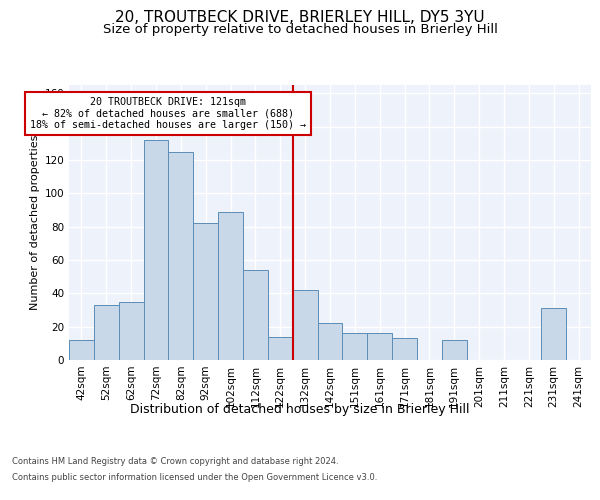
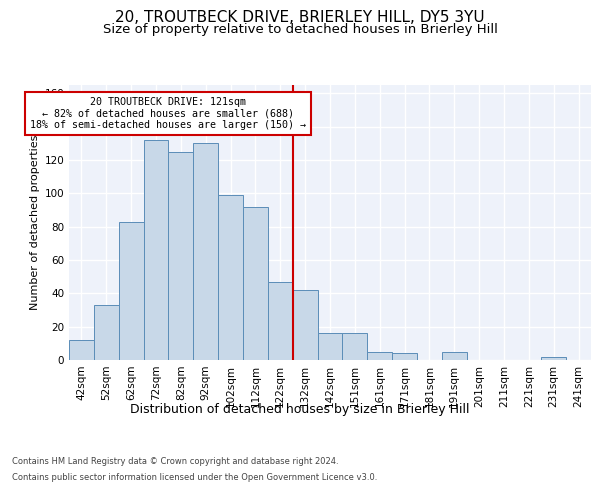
62sqm: 35 -> 83
92sqm: 82 -> 130
102sqm: 89 -> 99
112sqm: 54 -> 92
122sqm: 14 -> 47
142sqm: 22 -> 16
161sqm: 16 -> 5
171sqm: 13 -> 4
191sqm: 12 -> 5
231sqm: 31 -> 2
